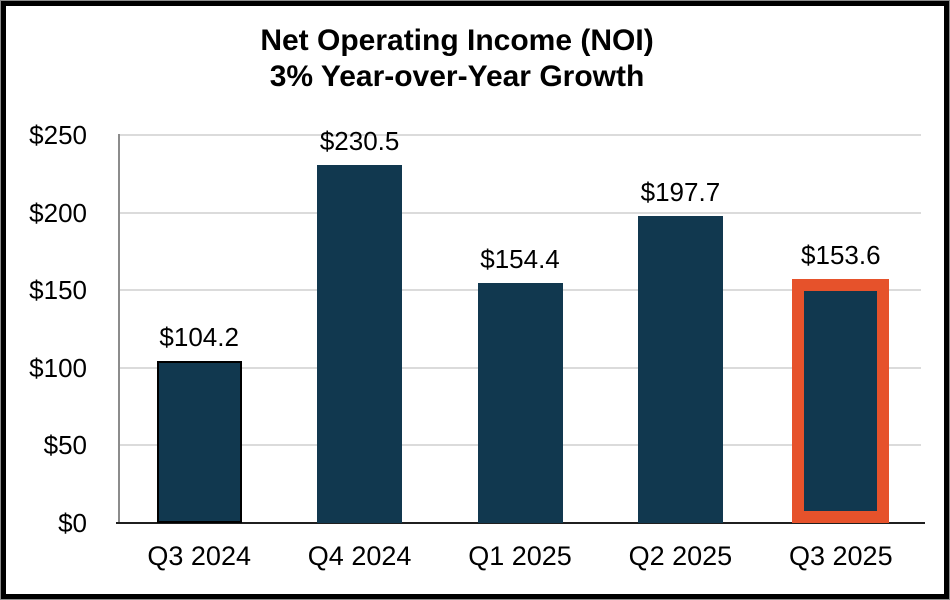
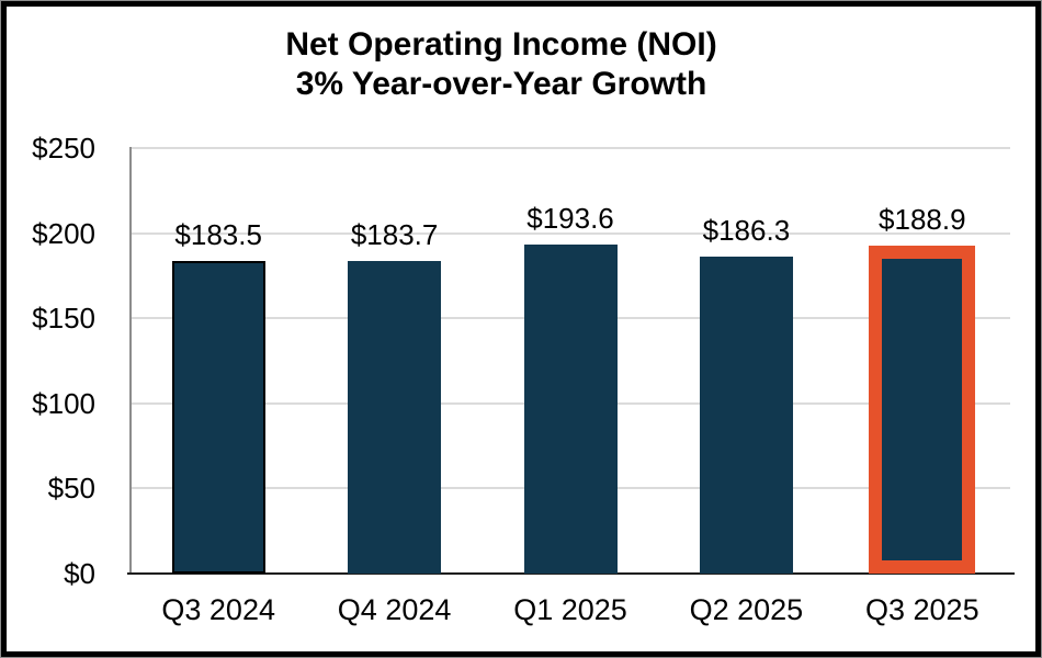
Q3 2024: $104.2 -> $183.5
Q4 2024: $230.5 -> $183.7
Q1 2025: $154.4 -> $193.6
Q2 2025: $197.7 -> $186.3
Q3 2025: $153.6 -> $188.9
